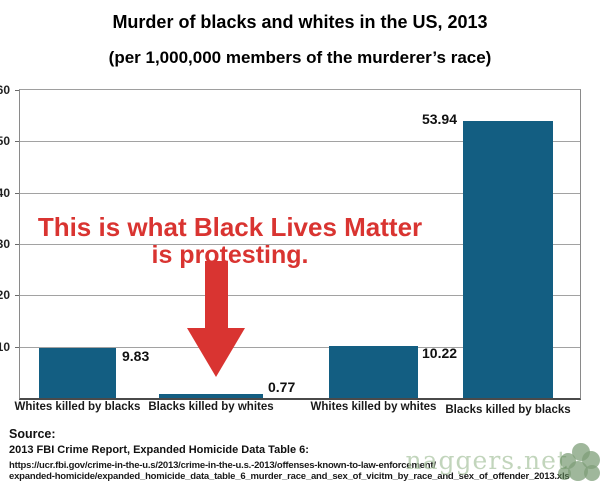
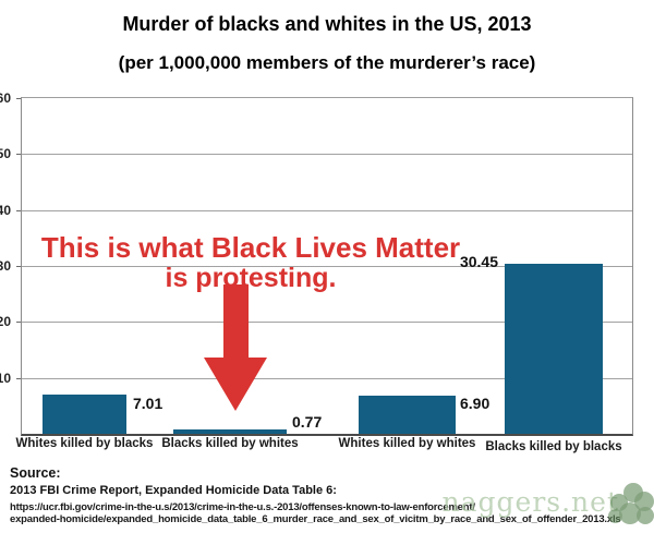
Whites killed by blacks: 9.83 -> 7.01
Whites killed by whites: 10.22 -> 6.90
Blacks killed by blacks: 53.94 -> 30.45
